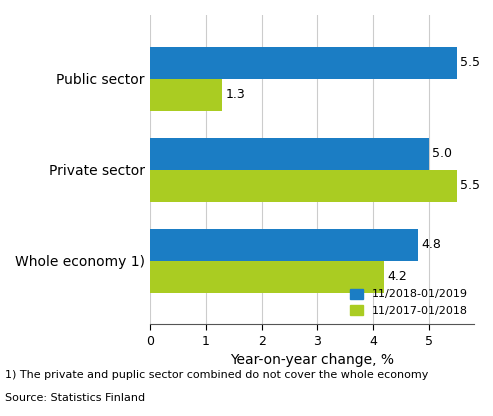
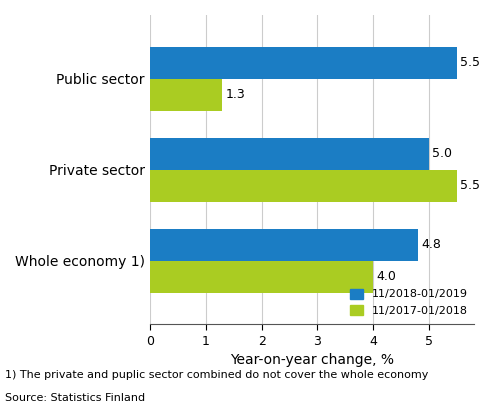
11/2017-01/2018/Whole economy 1): 4.2 -> 4.0
